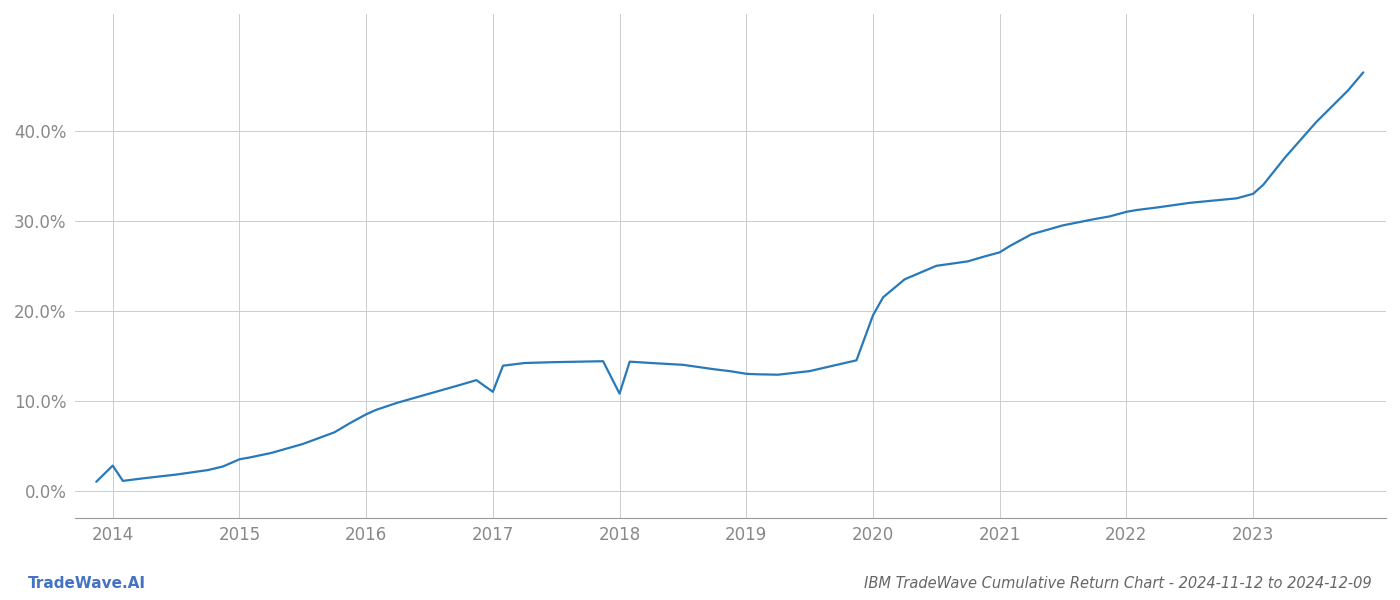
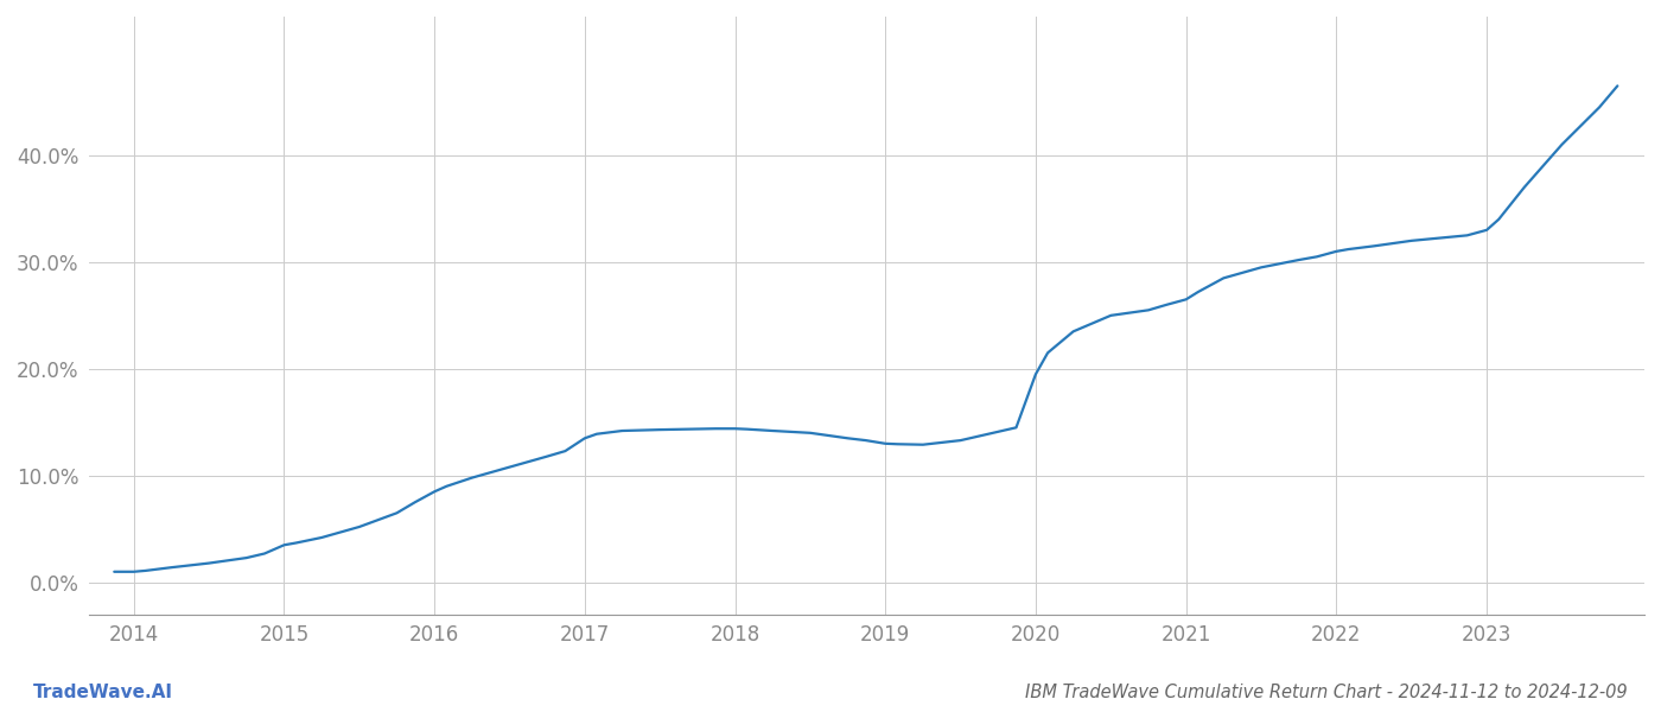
2014: 2.8% -> 1.0%
2017: 11.0% -> 13.5%
2018: 10.8% -> 14.4%
